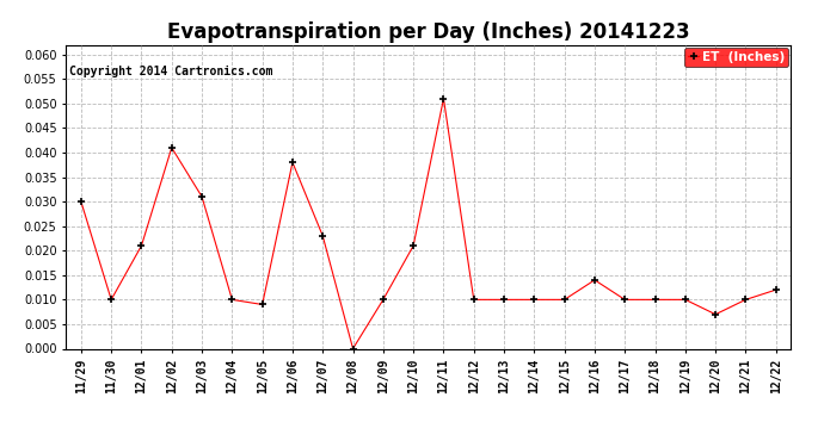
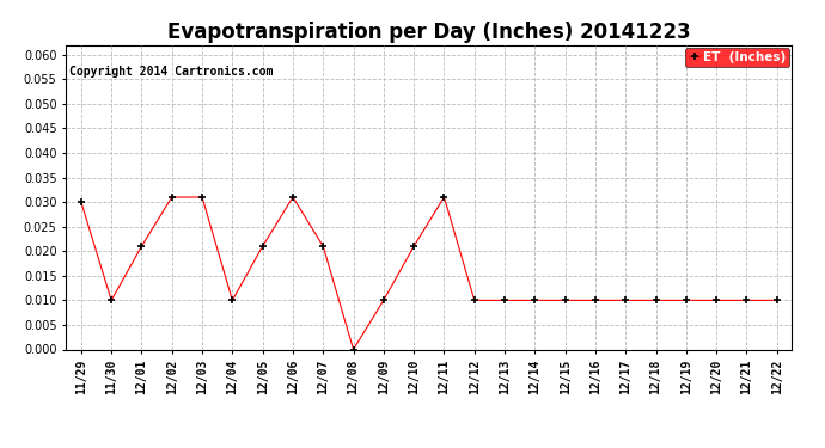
12/02: 0.041 -> 0.031
12/05: 0.009 -> 0.021
12/06: 0.038 -> 0.031
12/07: 0.023 -> 0.021
12/11: 0.051 -> 0.031
12/16: 0.014 -> 0.010
12/20: 0.007 -> 0.010
12/22: 0.012 -> 0.010
